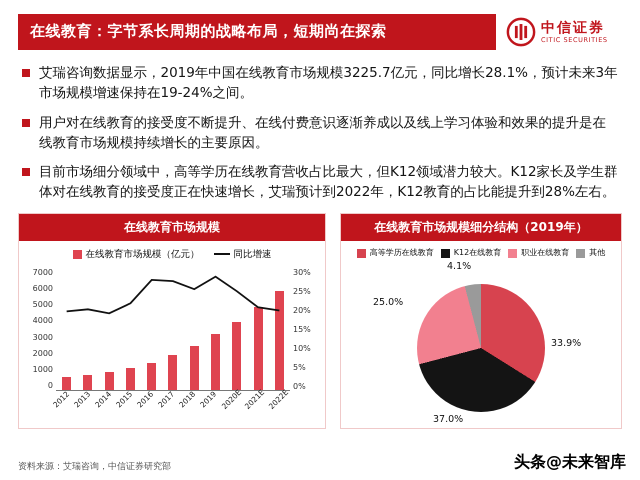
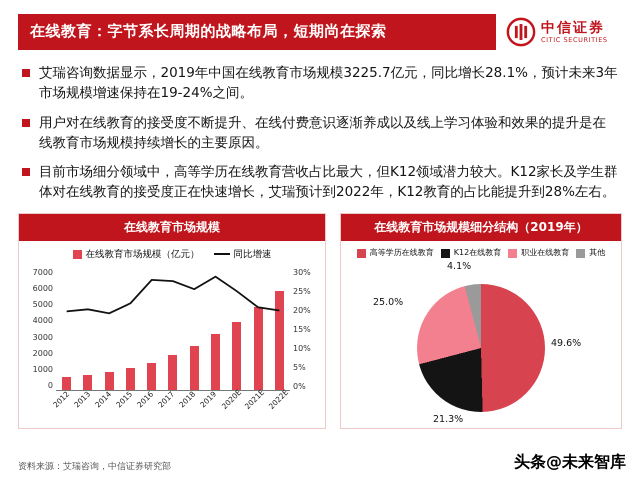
在线教育市场规模细分结构（2019年）/高等学历在线教育: 33.9% -> 49.6%
在线教育市场规模细分结构（2019年）/K12在线教育: 37.0% -> 21.3%
